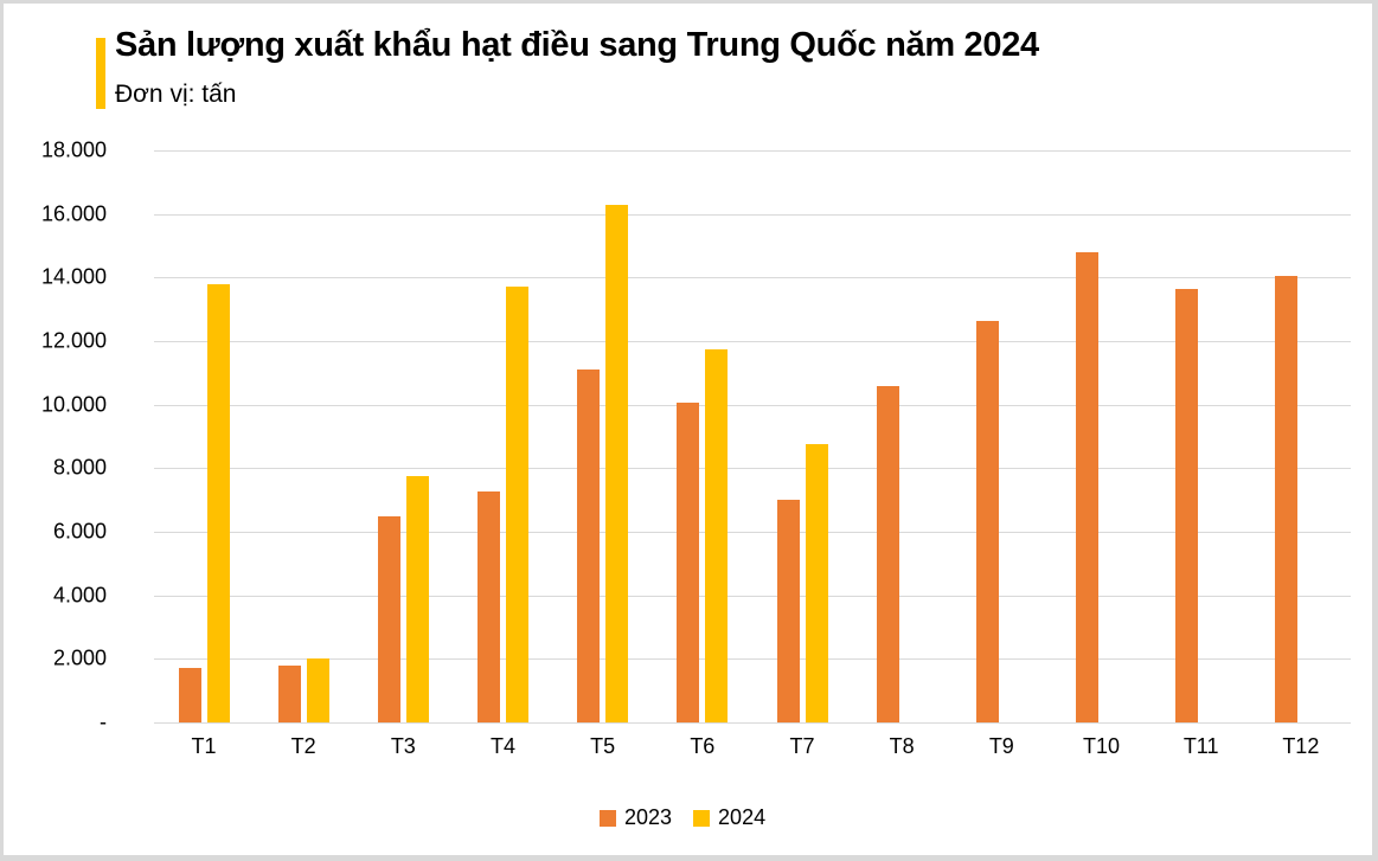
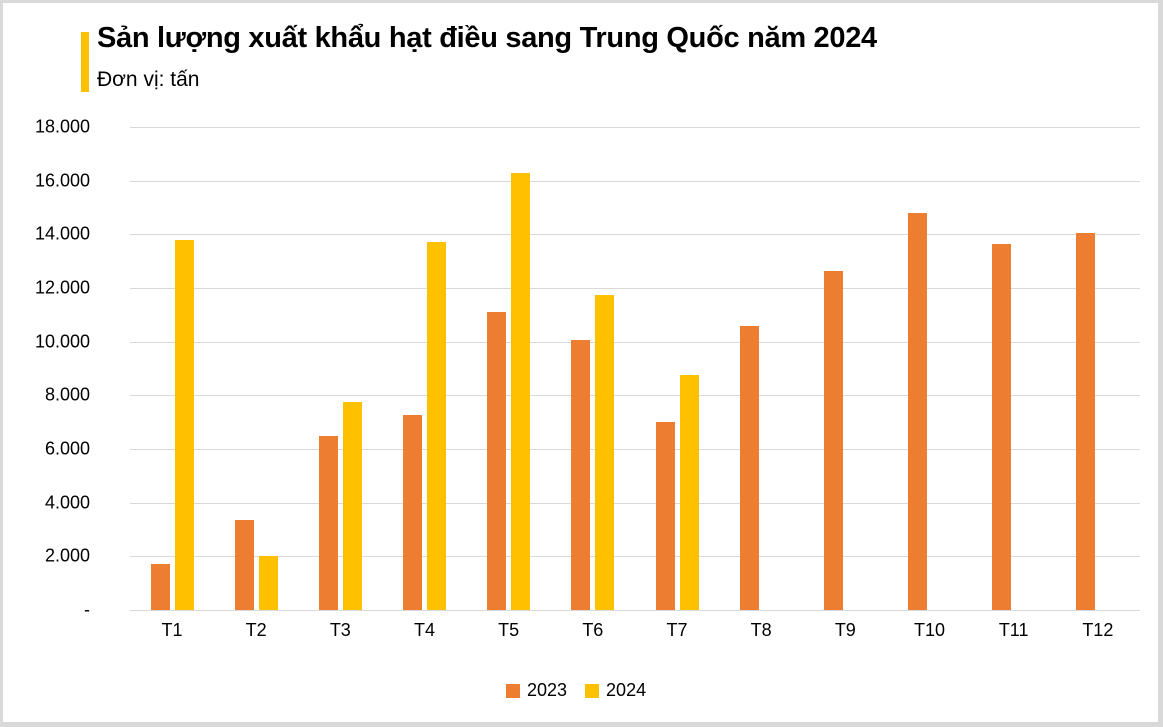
2023/T2: 1800 -> 3400
